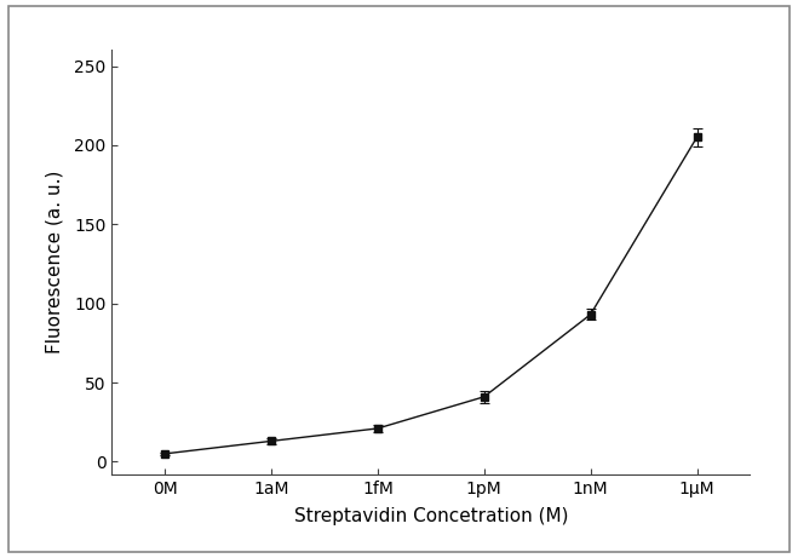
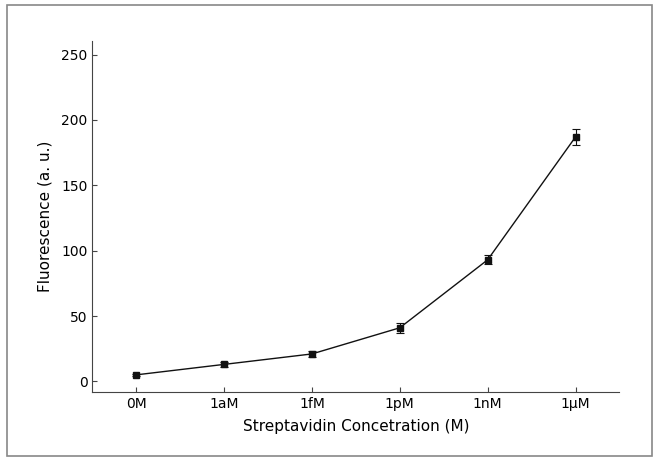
1μM: 205 -> 187
